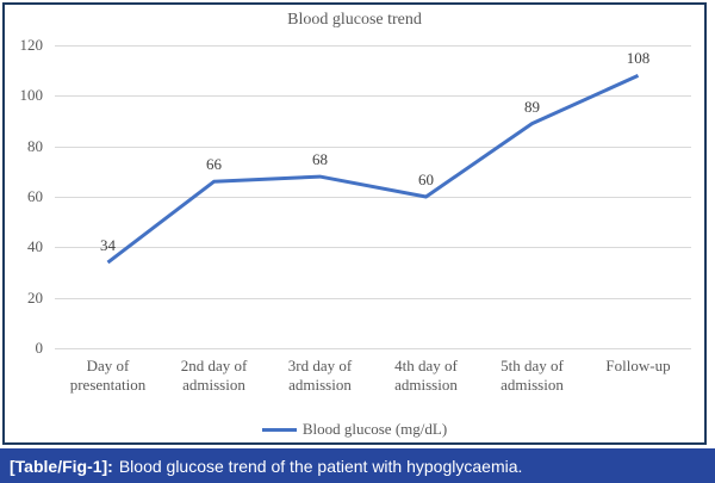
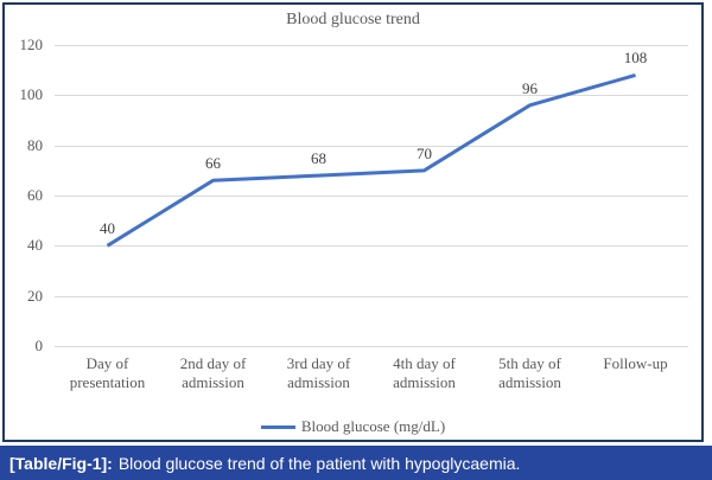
Day of presentation: 34 -> 40
4th day of admission: 60 -> 70
5th day of admission: 89 -> 96
